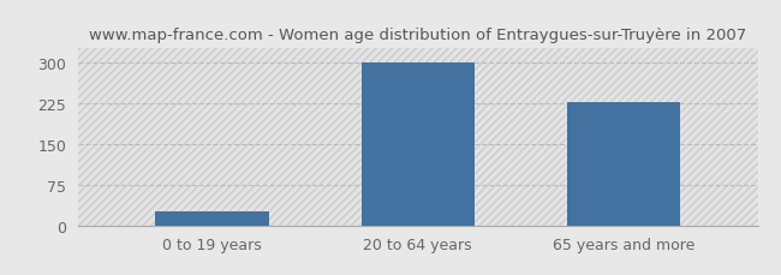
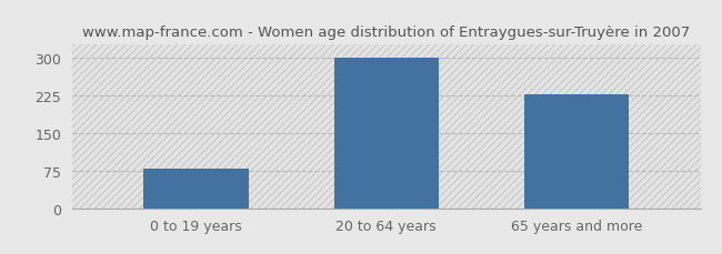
0 to 19 years: 25 -> 78
